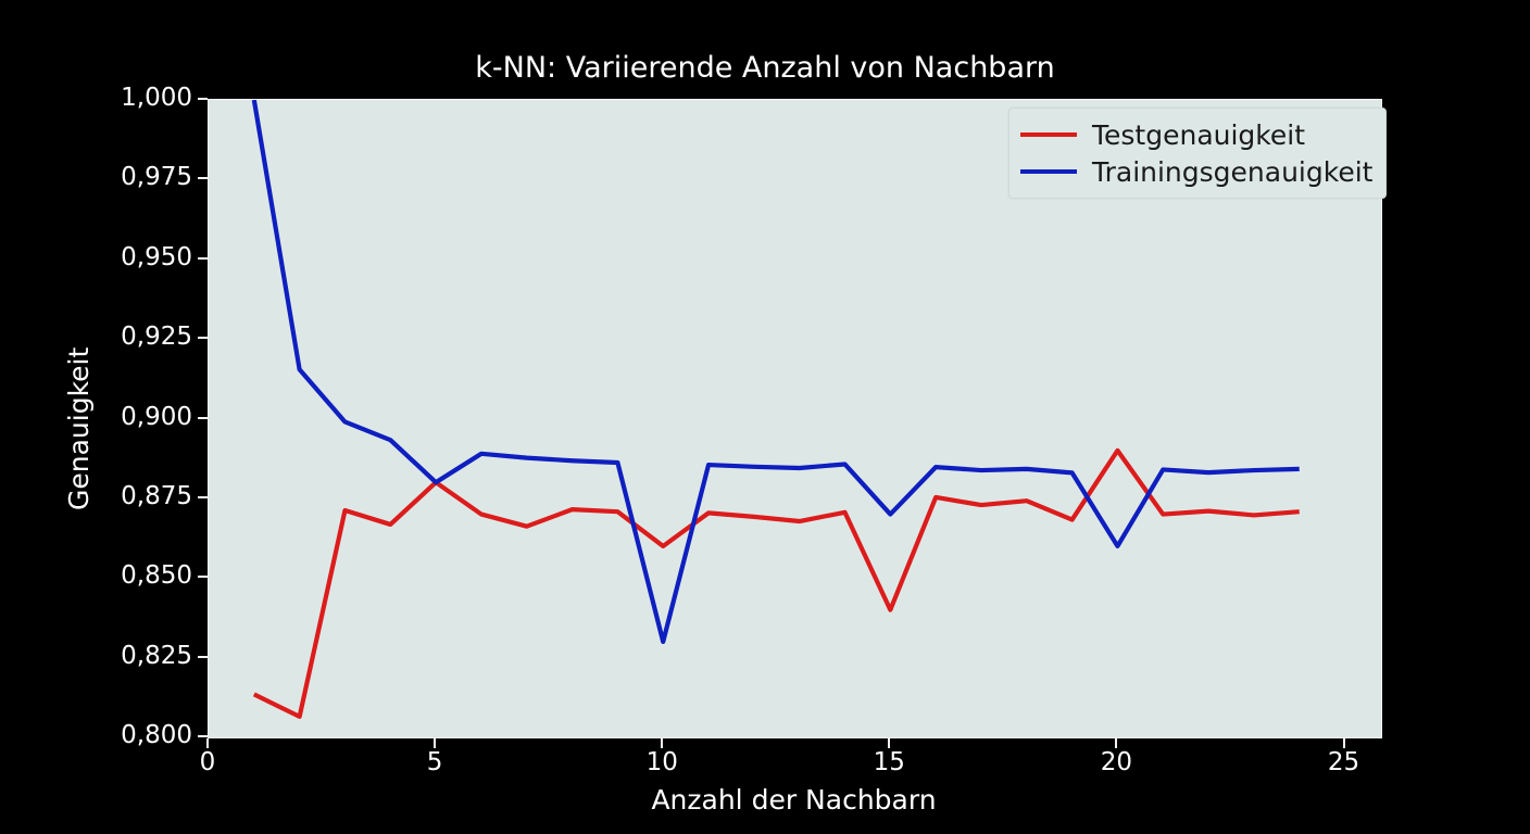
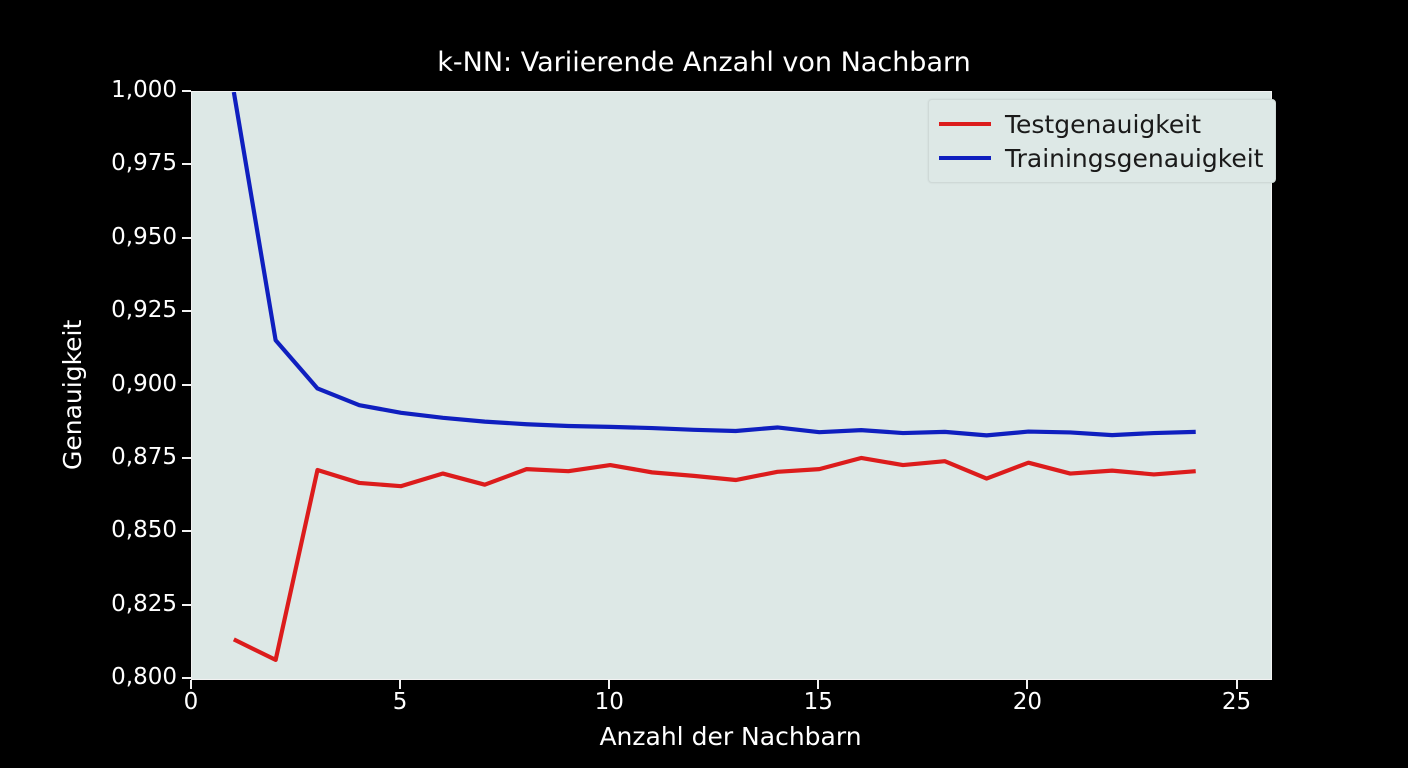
Testgenauigkeit/5: 0,88 -> 0,87
Trainingsgenauigkeit/5: 0,88 -> 0,89
Testgenauigkeit/10: 0,86 -> 0,87
Trainingsgenauigkeit/10: 0,83 -> 0,89
Testgenauigkeit/15: 0,84 -> 0,87
Trainingsgenauigkeit/15: 0,87 -> 0,88
Testgenauigkeit/20: 0,89 -> 0,87
Trainingsgenauigkeit/20: 0,86 -> 0,88
